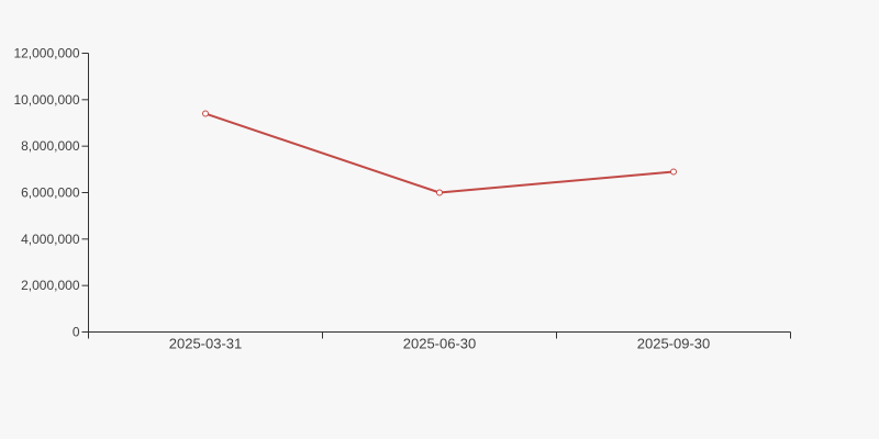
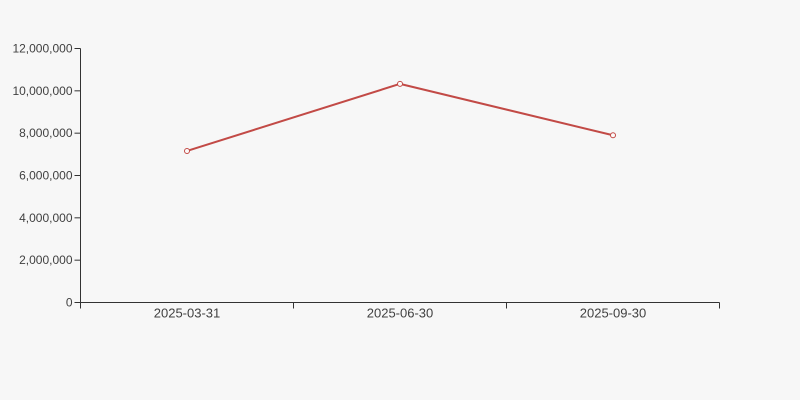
2025-03-31: 9400000 -> 7200000
2025-06-30: 6000000 -> 10300000
2025-09-30: 6900000 -> 7900000
